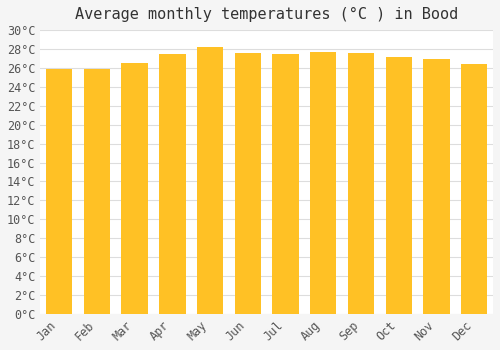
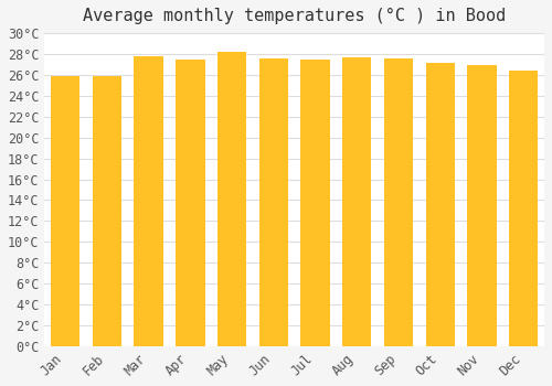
Mar: 26.5°C -> 27.8°C
